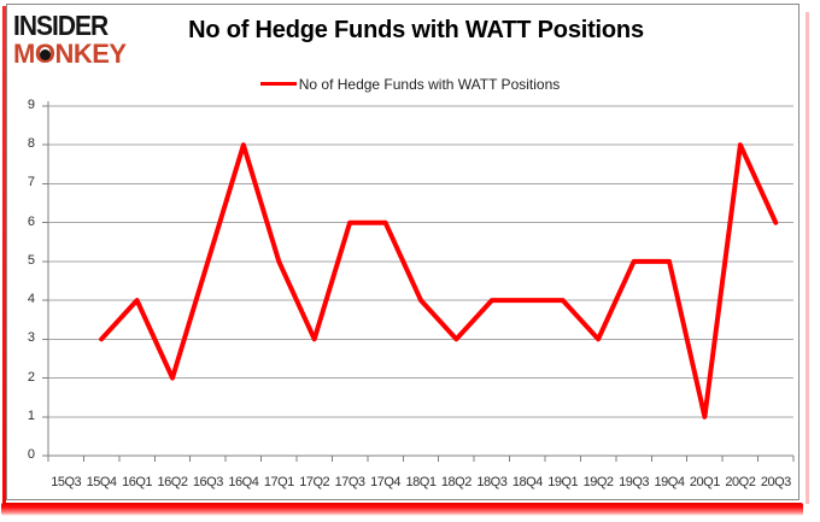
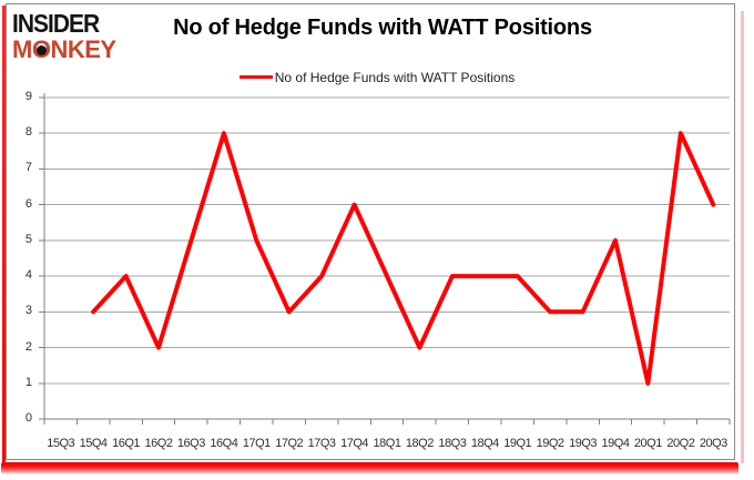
17Q3: 6 -> 4
18Q2: 3 -> 2
19Q3: 5 -> 3
